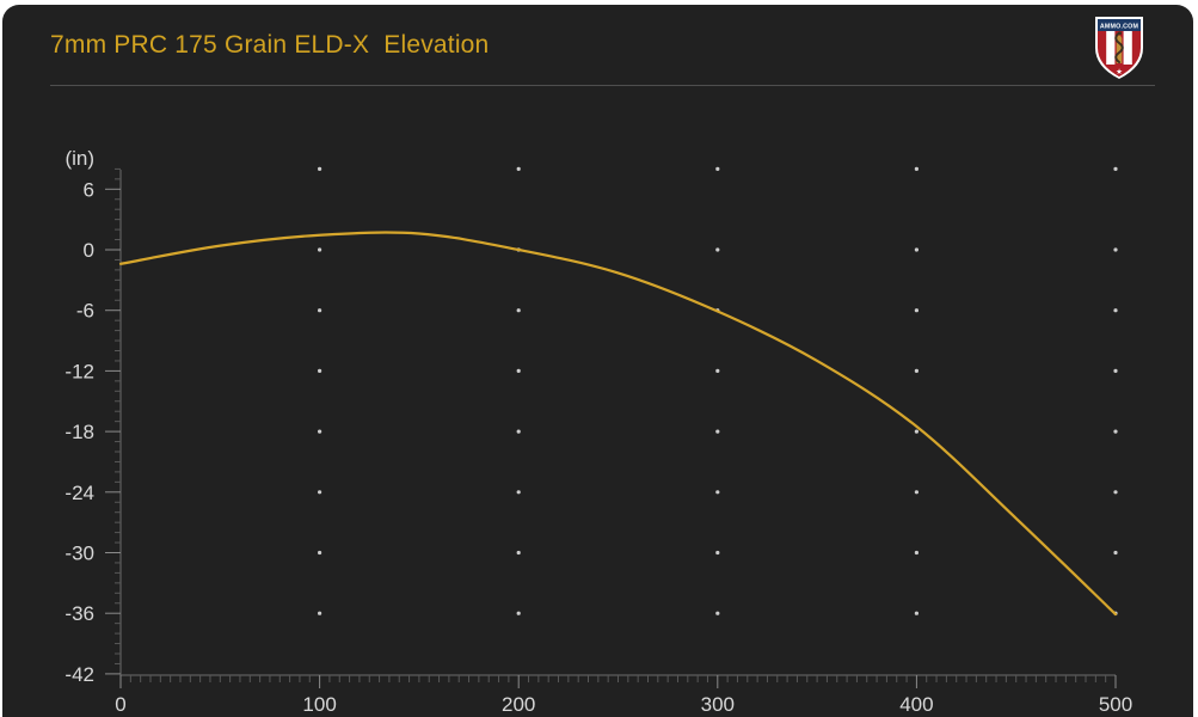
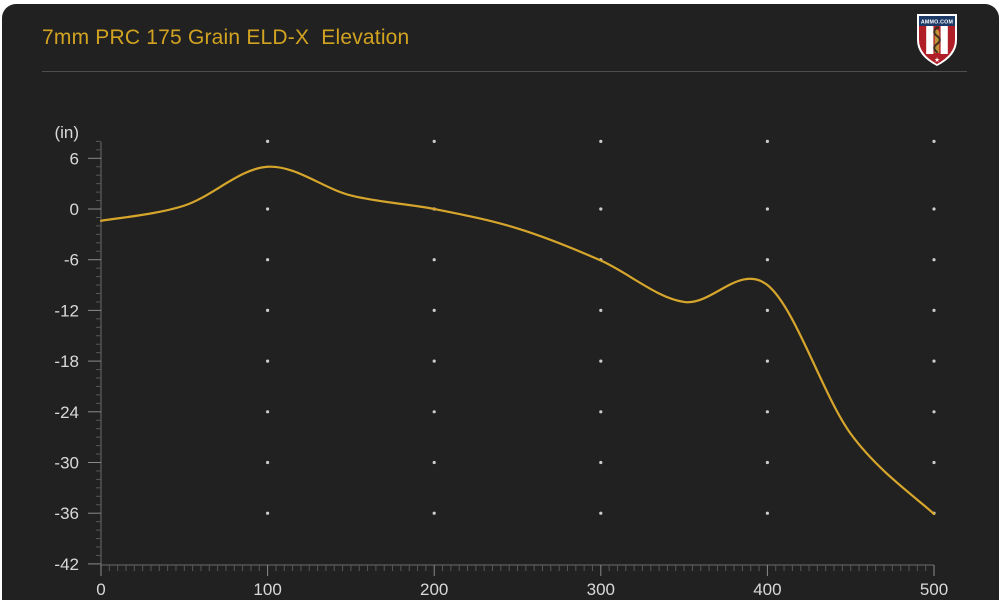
100: 1 -> 5
400: -18 -> -9
